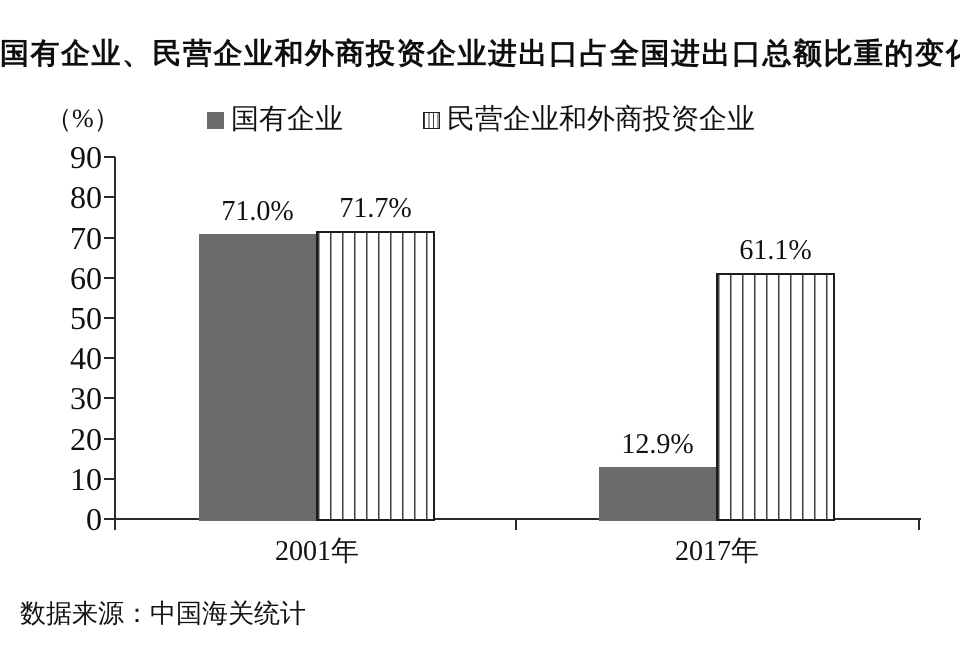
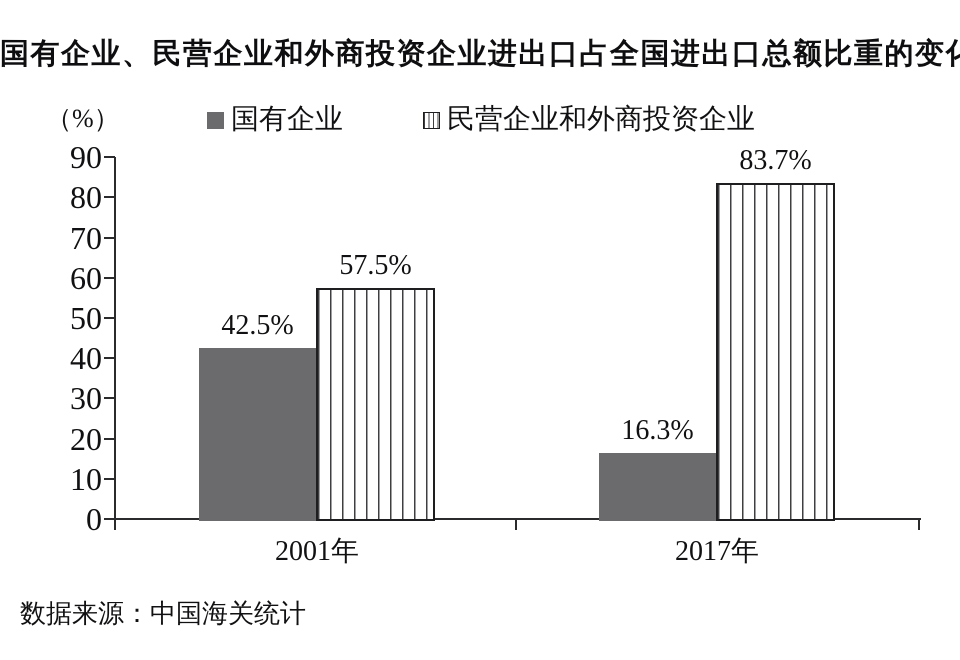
国有企业/2001年: 71.0% -> 42.5%
民营企业和外商投资企业/2001年: 71.7% -> 57.5%
国有企业/2017年: 12.9% -> 16.3%
民营企业和外商投资企业/2017年: 61.1% -> 83.7%
